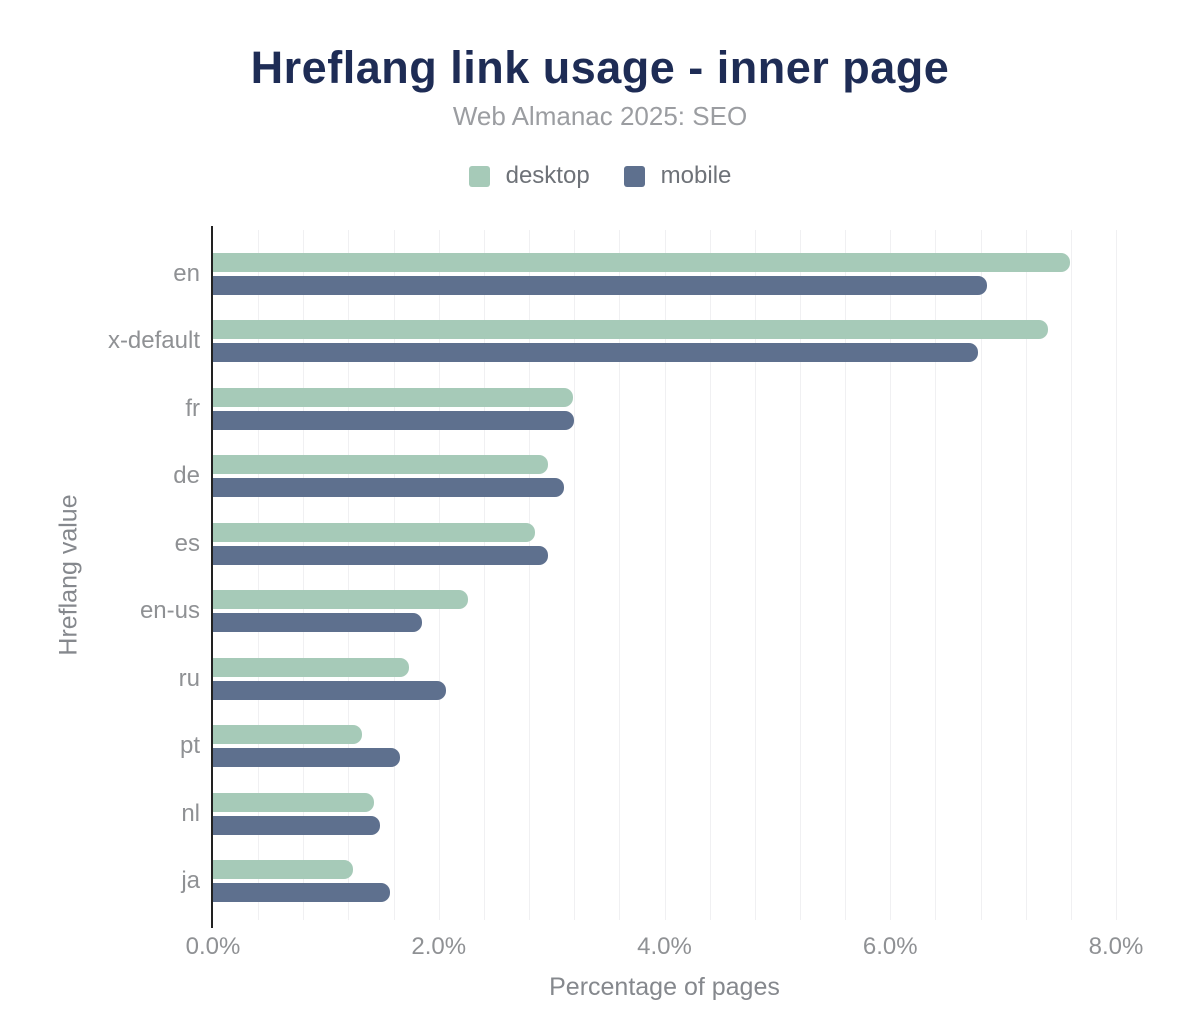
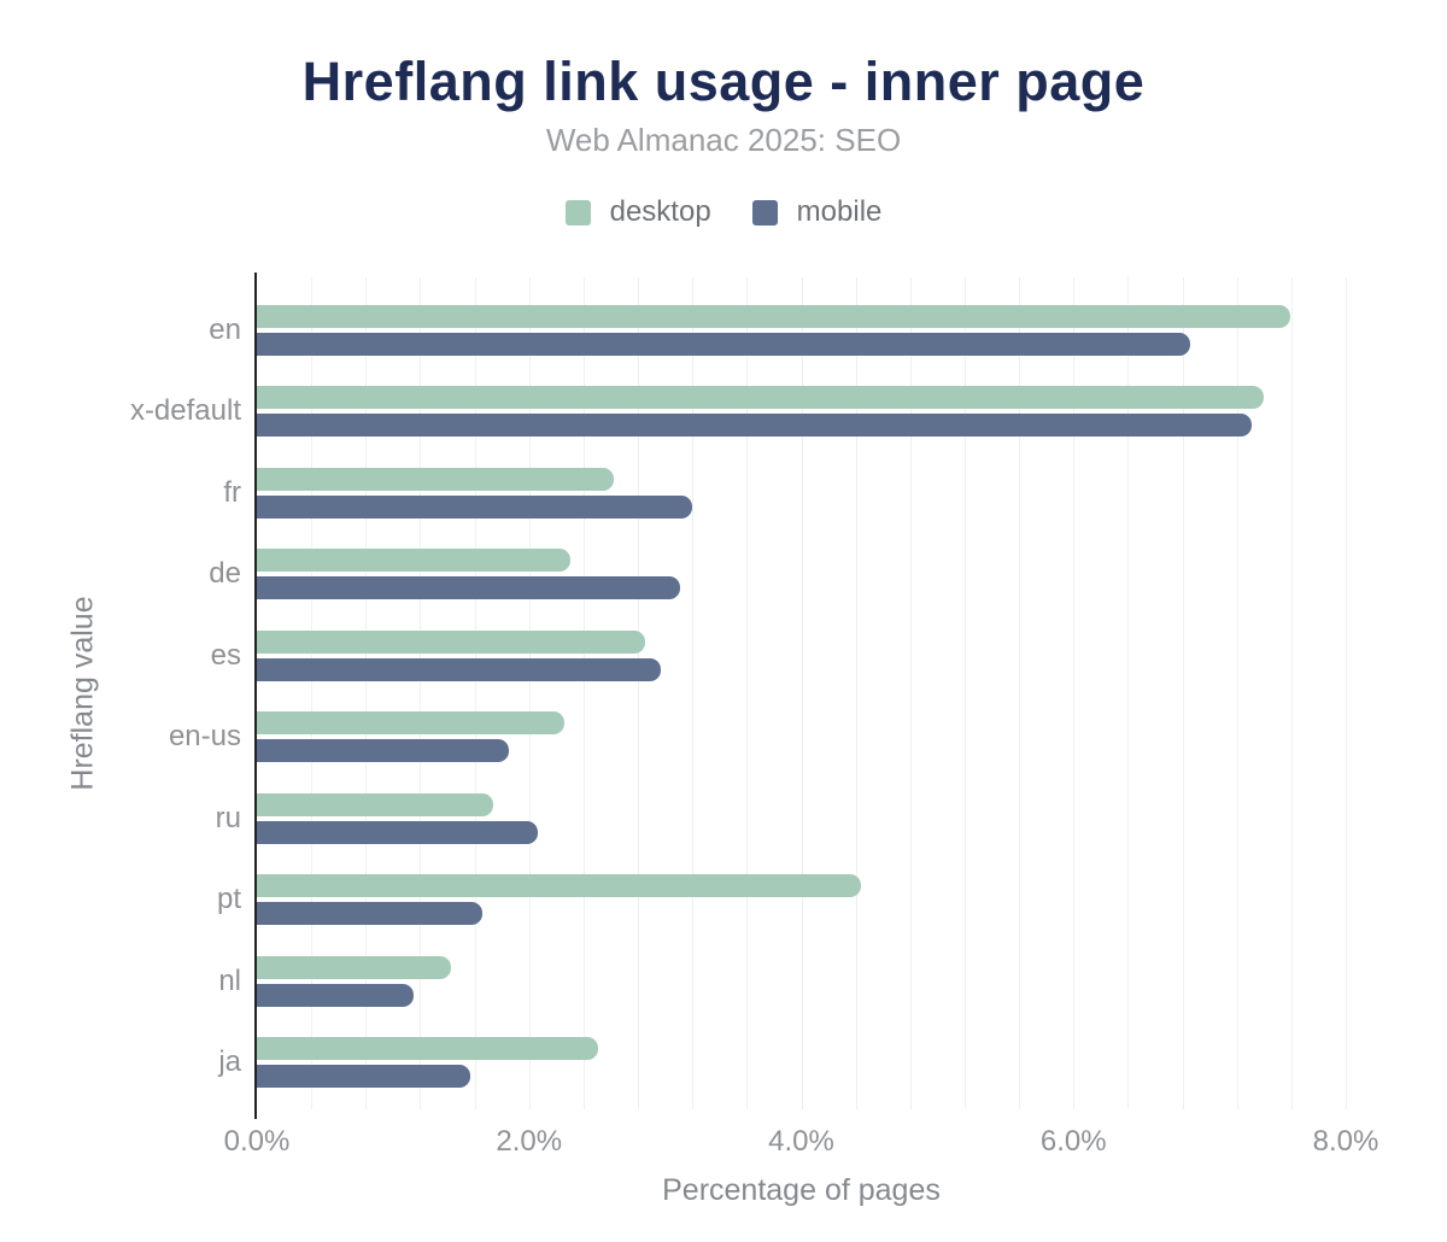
mobile/x-default: 6.78% -> 7.31%
desktop/fr: 3.19% -> 2.62%
desktop/de: 2.97% -> 2.30%
desktop/pt: 1.32% -> 4.44%
mobile/nl: 1.48% -> 1.15%
desktop/ja: 1.24% -> 2.51%
